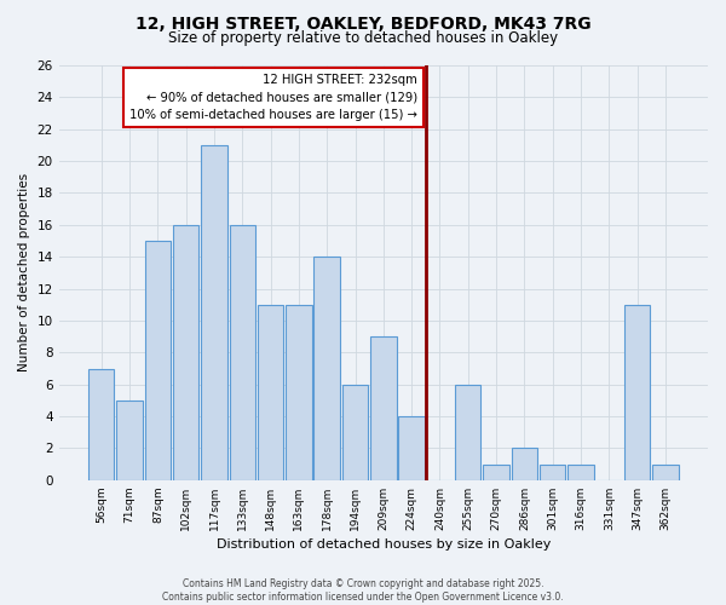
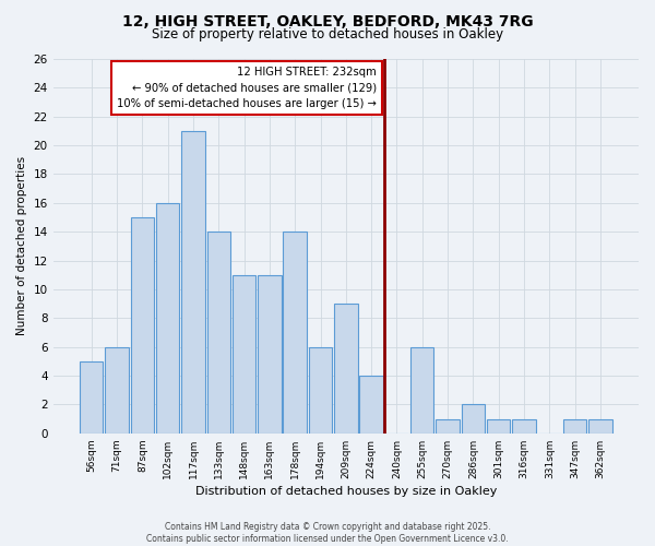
56sqm: 7 -> 5
71sqm: 5 -> 6
133sqm: 16 -> 14
347sqm: 11 -> 1
